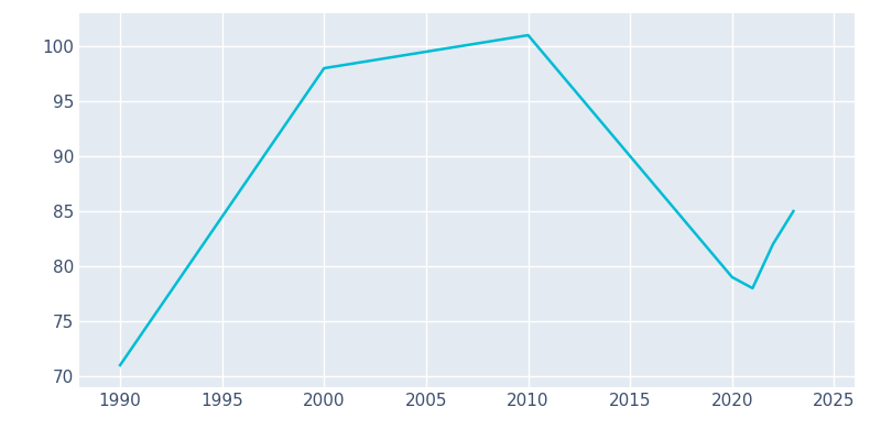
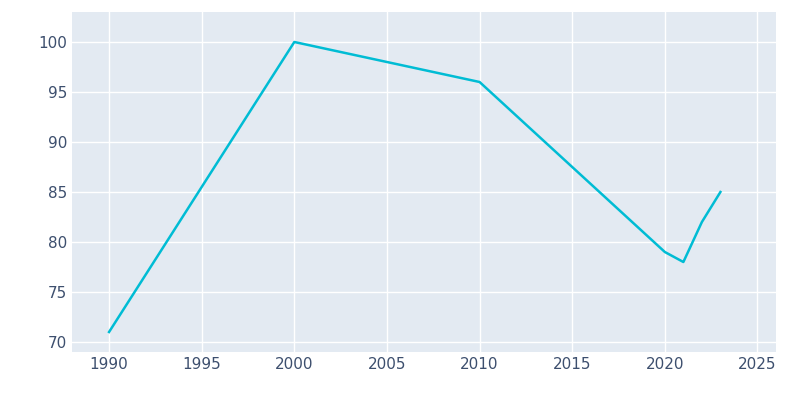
2000: 98 -> 100
2010: 101 -> 96
